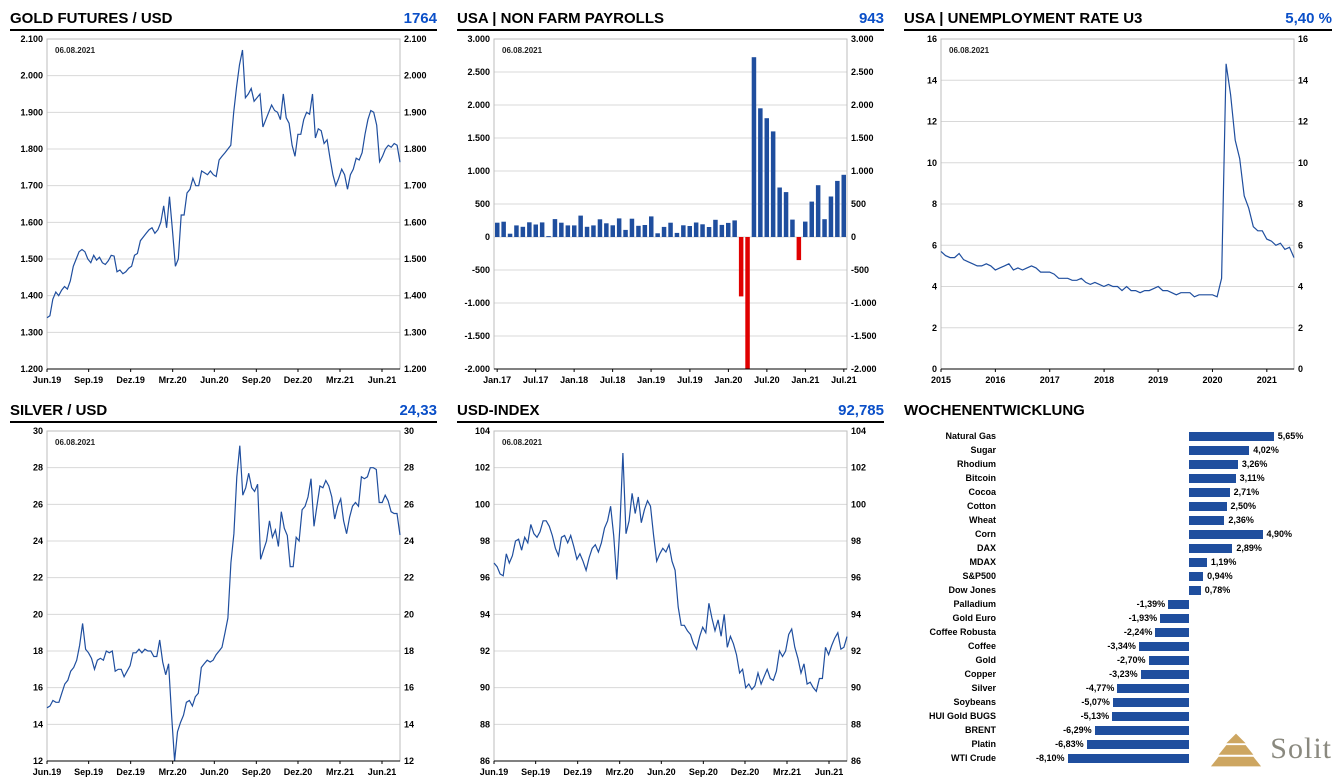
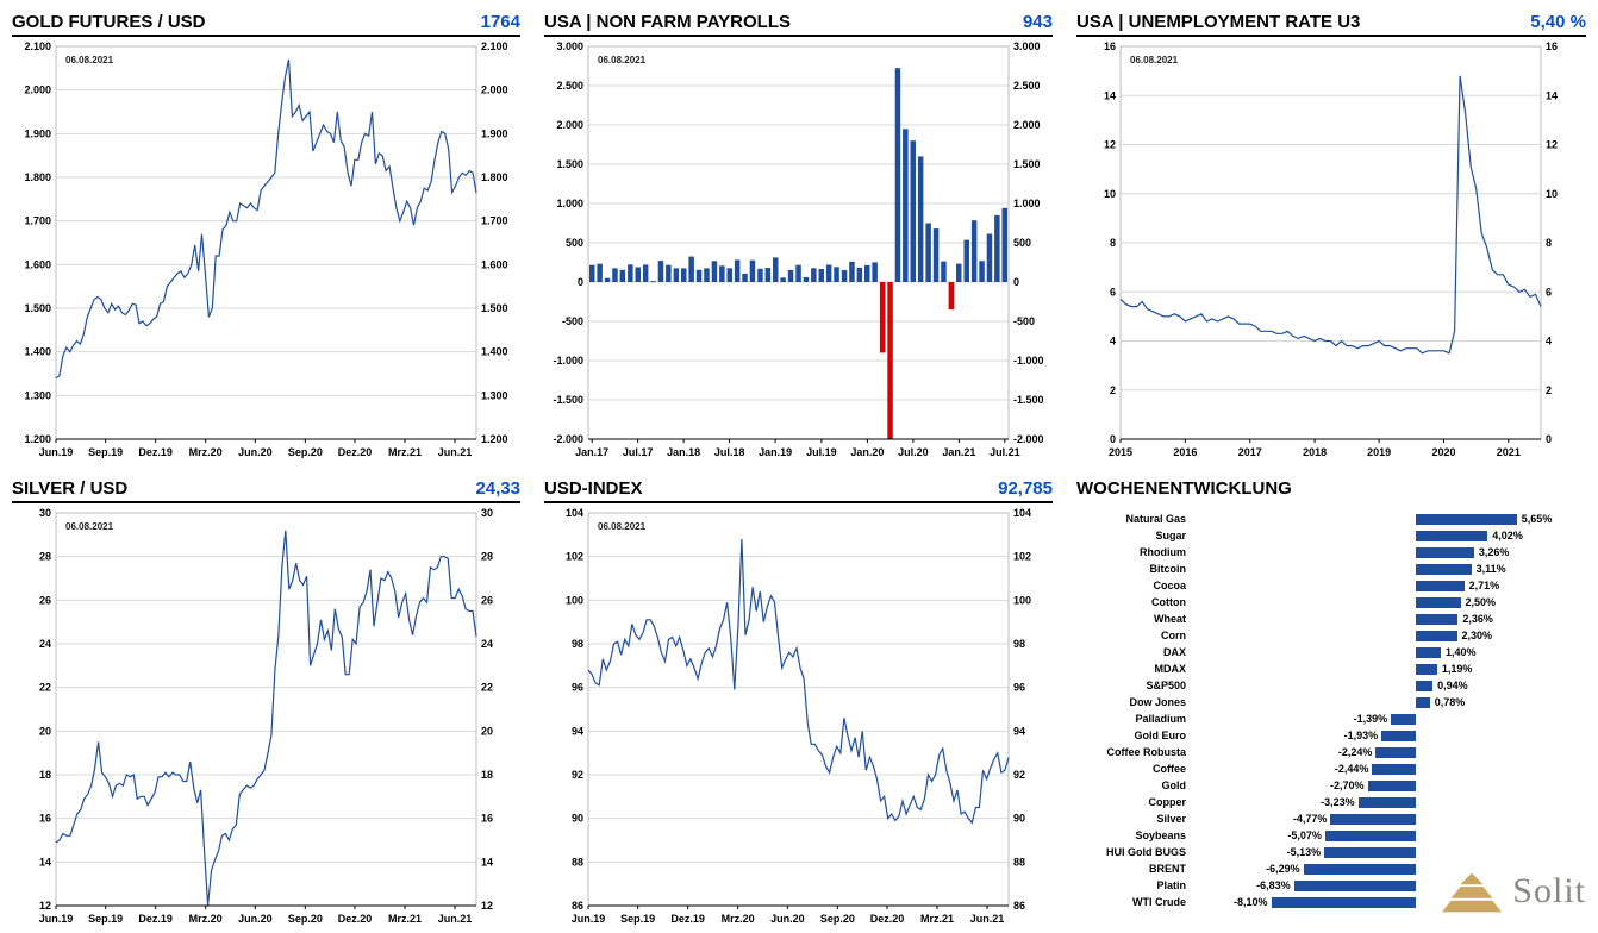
WOCHENENTWICKLUNG/Corn: 4,90% -> 2,30%
WOCHENENTWICKLUNG/DAX: 2,89% -> 1,40%
WOCHENENTWICKLUNG/Coffee: -3,34% -> -2,44%
